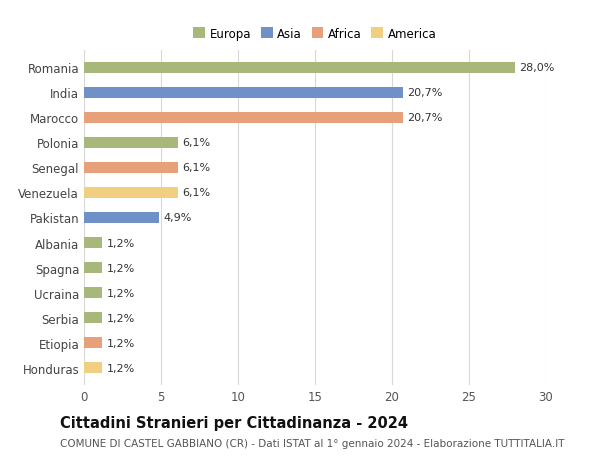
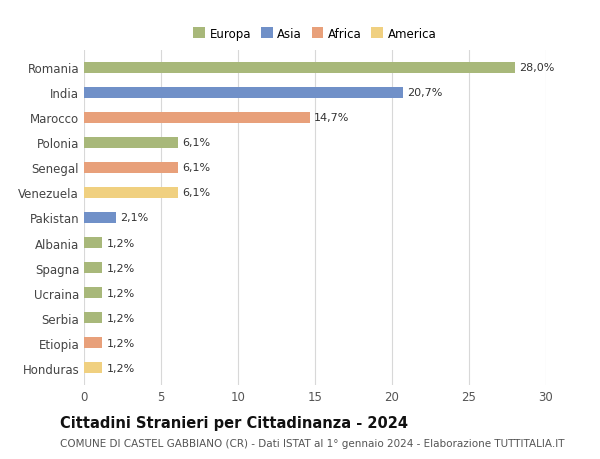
Marocco: 20,7% -> 14,7%
Pakistan: 4,9% -> 2,1%
